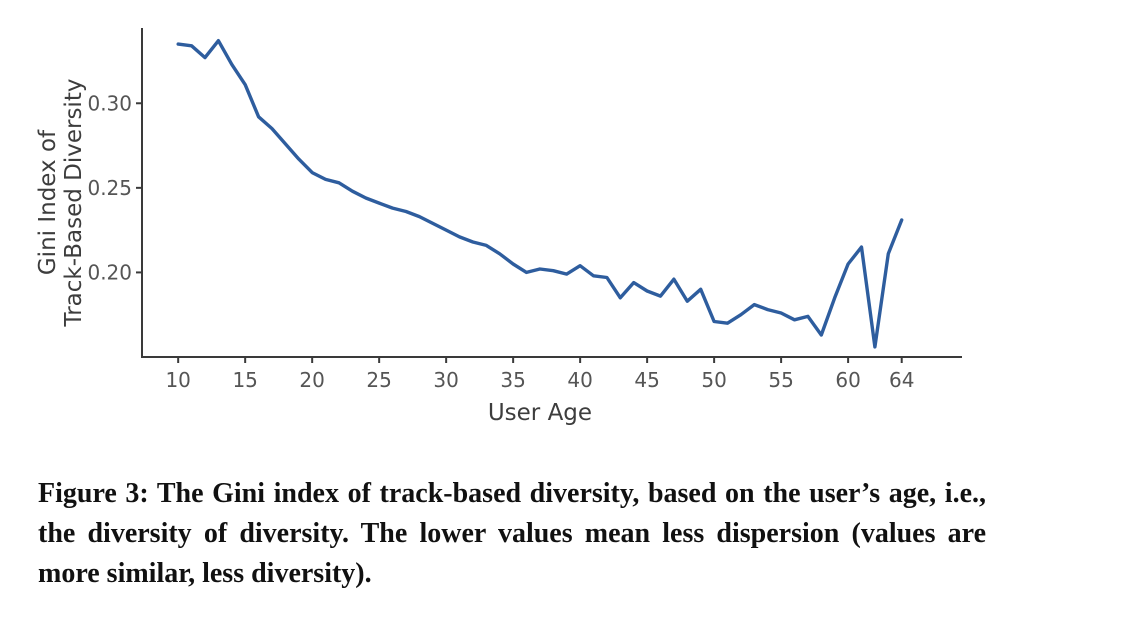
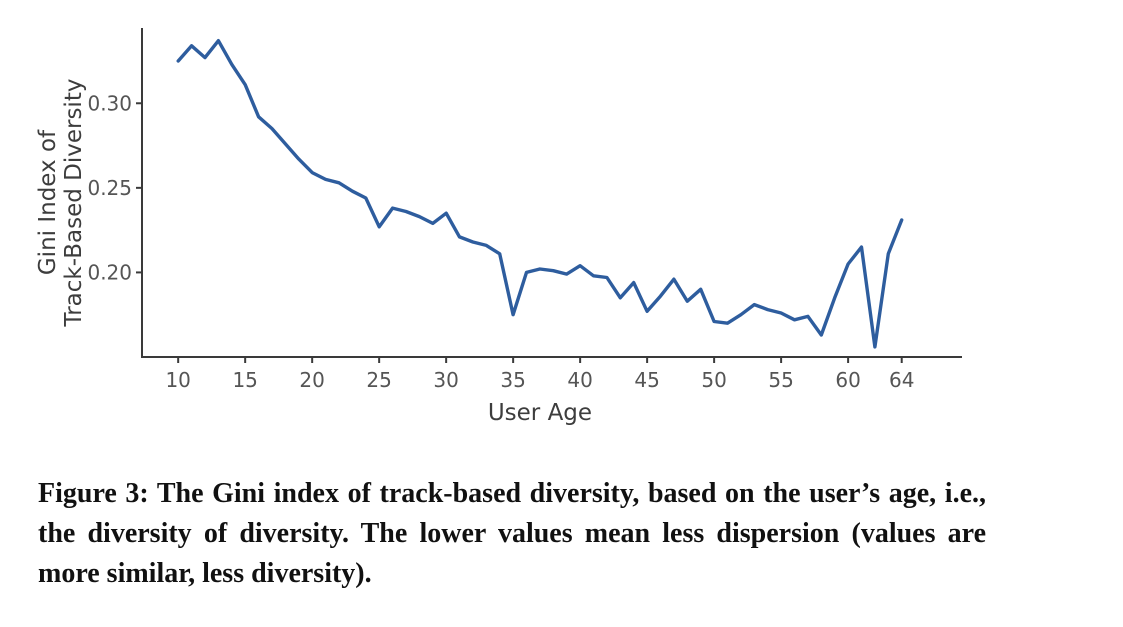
10: 0.335 -> 0.325
25: 0.241 -> 0.227
30: 0.225 -> 0.235
35: 0.205 -> 0.175
45: 0.189 -> 0.177
